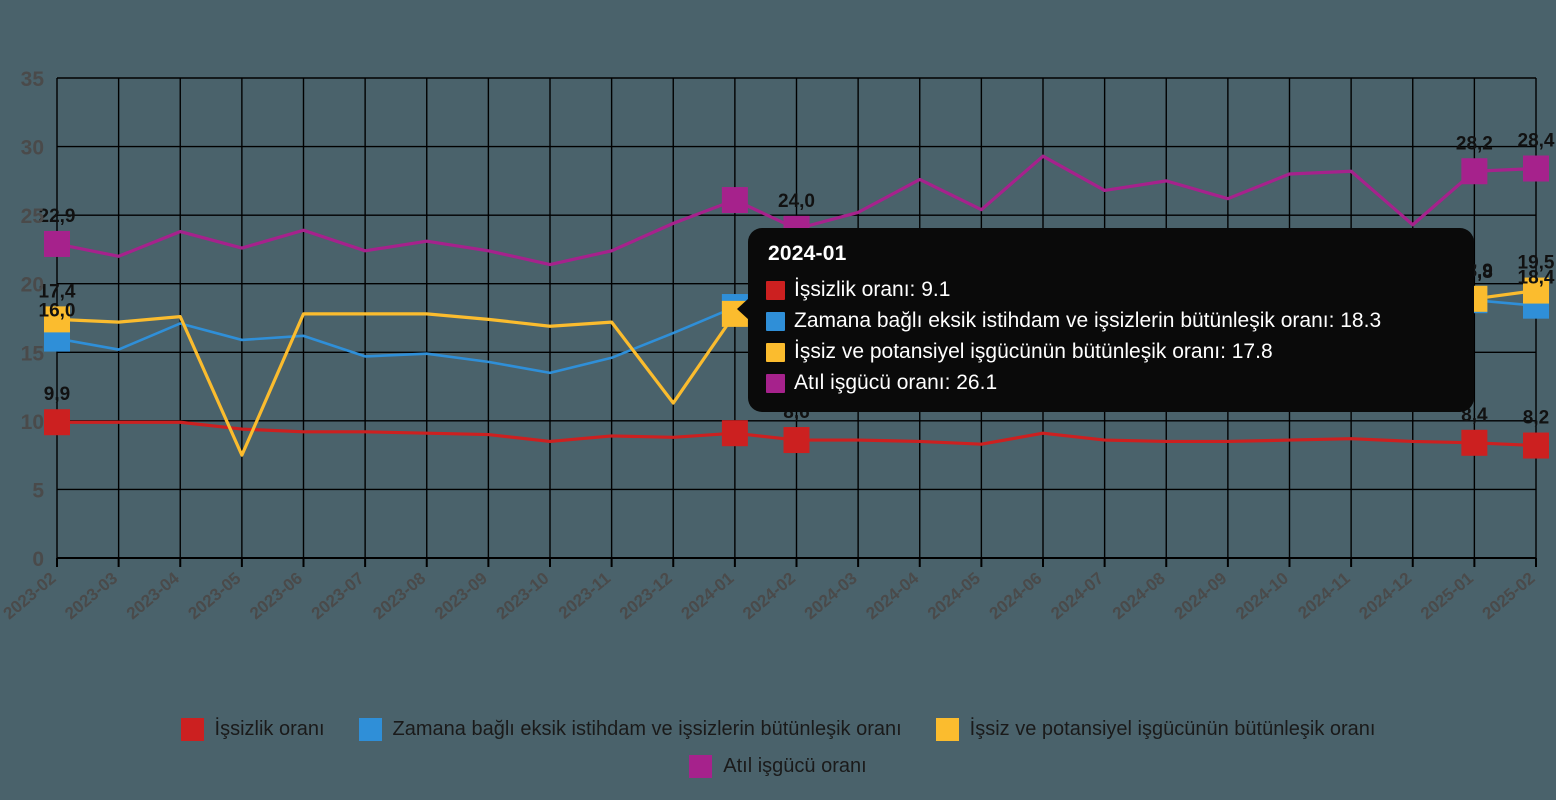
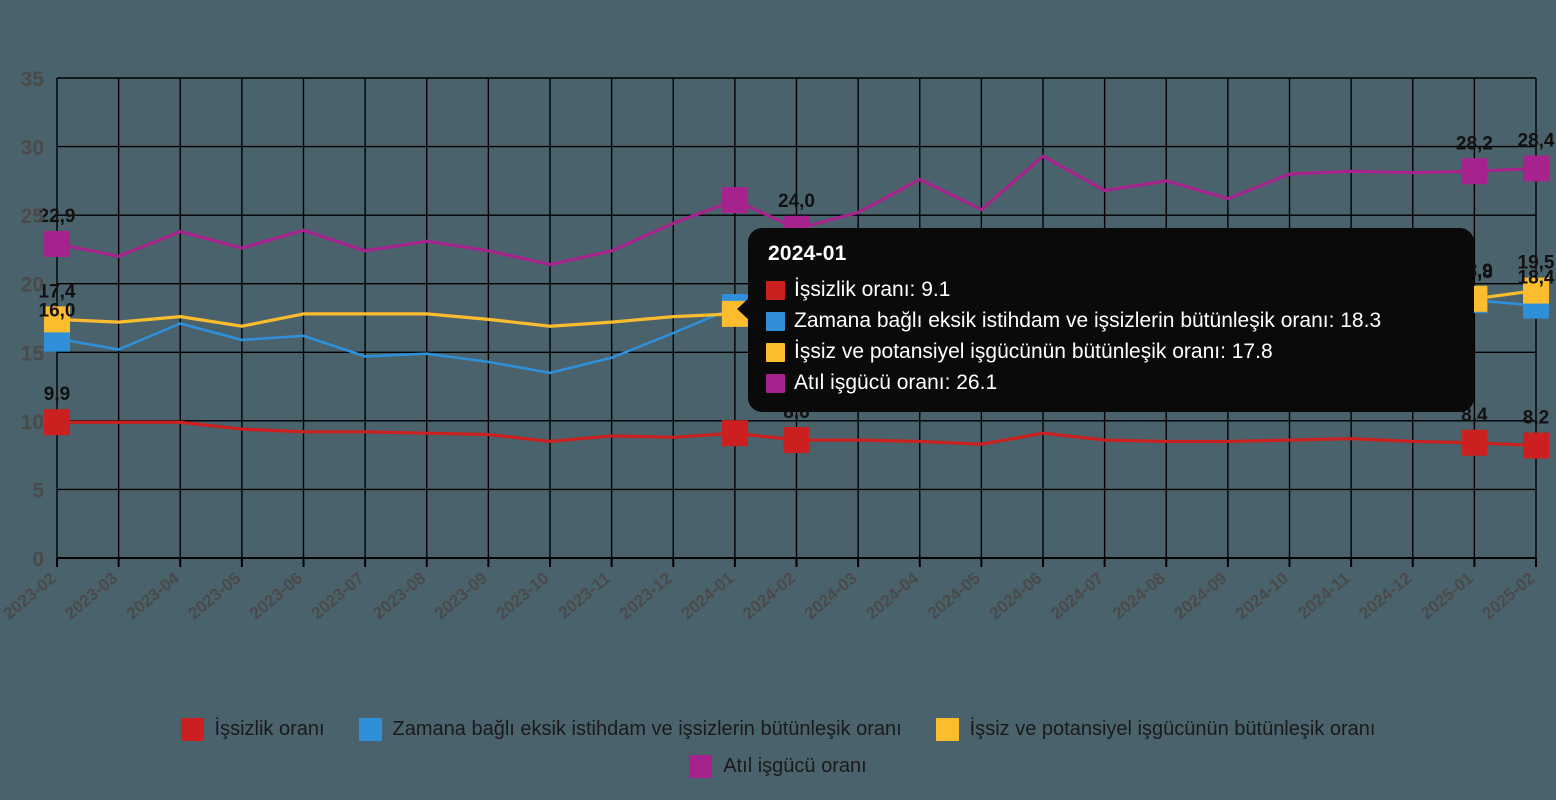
İşsiz ve potansiyel işgücünün bütünleşik oranı/2023-05: 7.5 -> 16.9
İşsiz ve potansiyel işgücünün bütünleşik oranı/2023-12: 11.3 -> 17.6
Zamana bağlı eksik istihdam ve işsizlerin bütünleşik oranı/2024-03: 11.4 -> 16.4
İşsiz ve potansiyel işgücünün bütünleşik oranı/2024-03: 23.7 -> 18.2
Atıl işgücü oranı/2024-12: 24.3 -> 28.1
